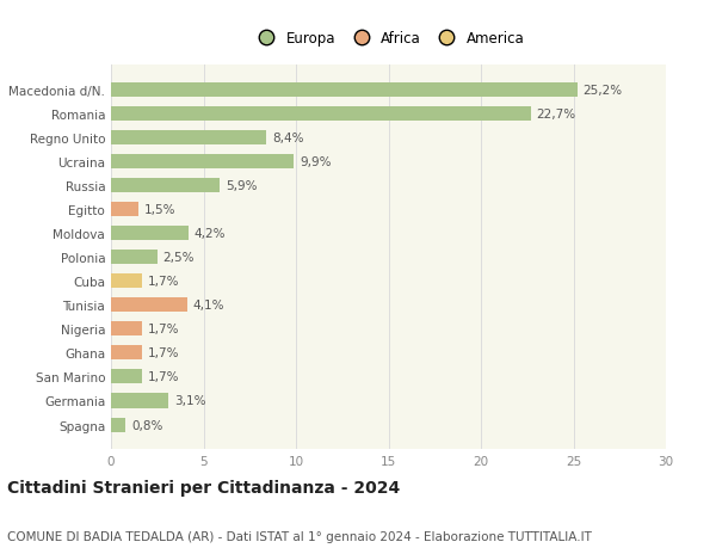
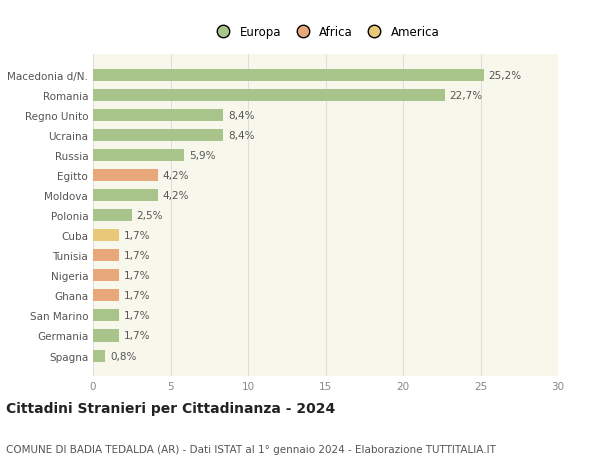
Ucraina: 9,9% -> 8,4%
Egitto: 1,5% -> 4,2%
Tunisia: 4,1% -> 1,7%
Germania: 3,1% -> 1,7%
